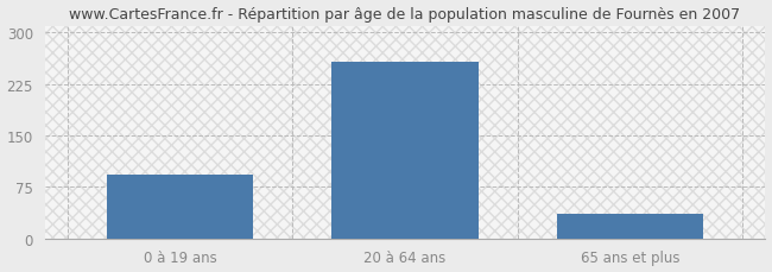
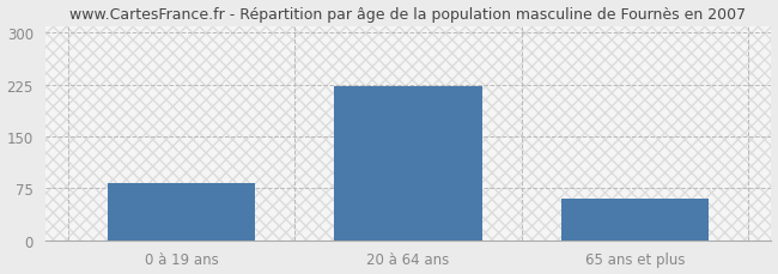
0 à 19 ans: 93 -> 82
20 à 64 ans: 258 -> 222
65 ans et plus: 35 -> 60
